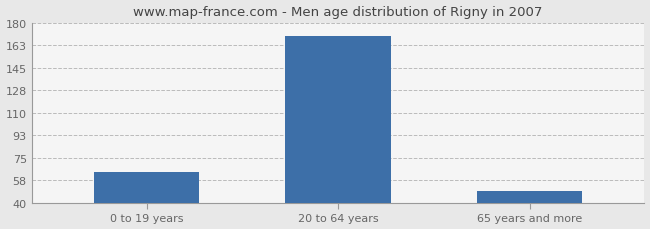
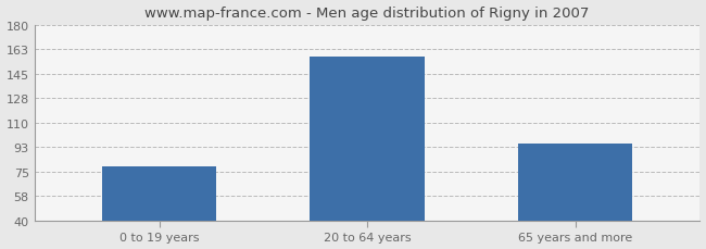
0 to 19 years: 64 -> 79
20 to 64 years: 170 -> 157
65 years and more: 49 -> 95
